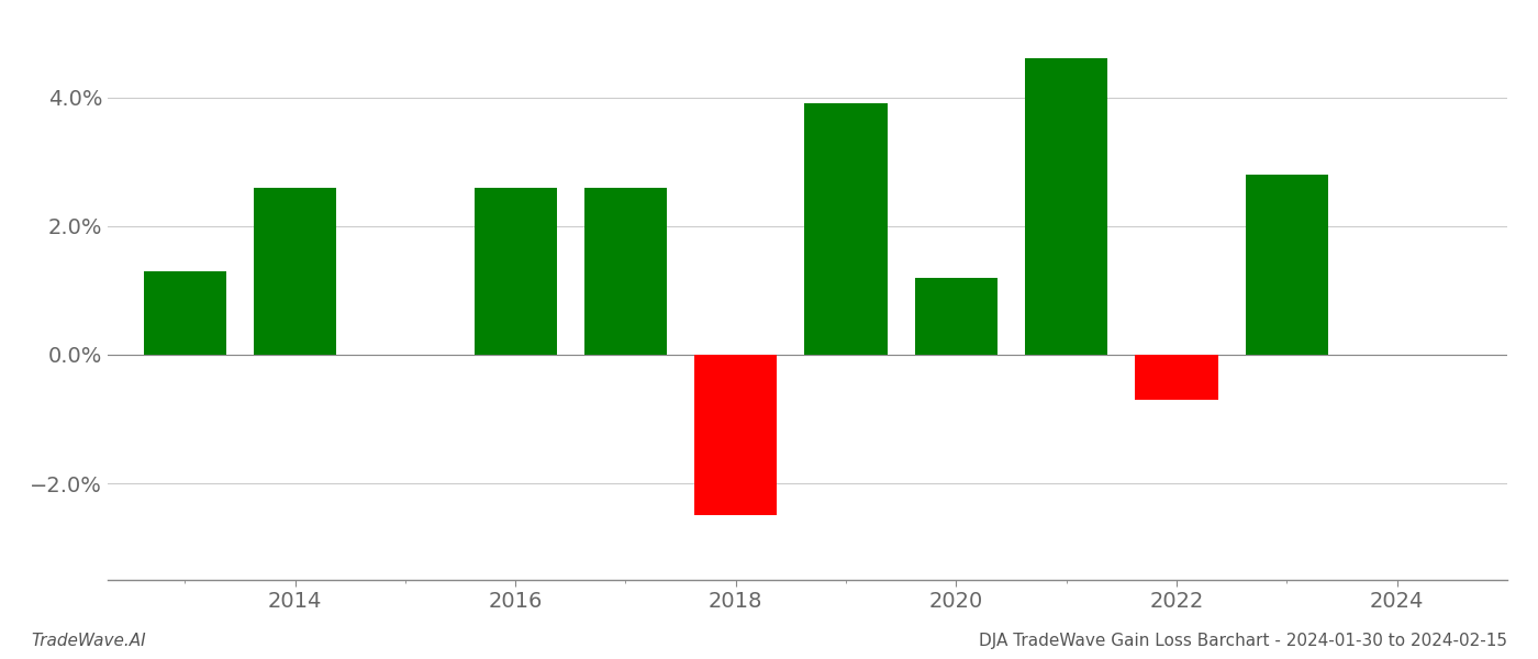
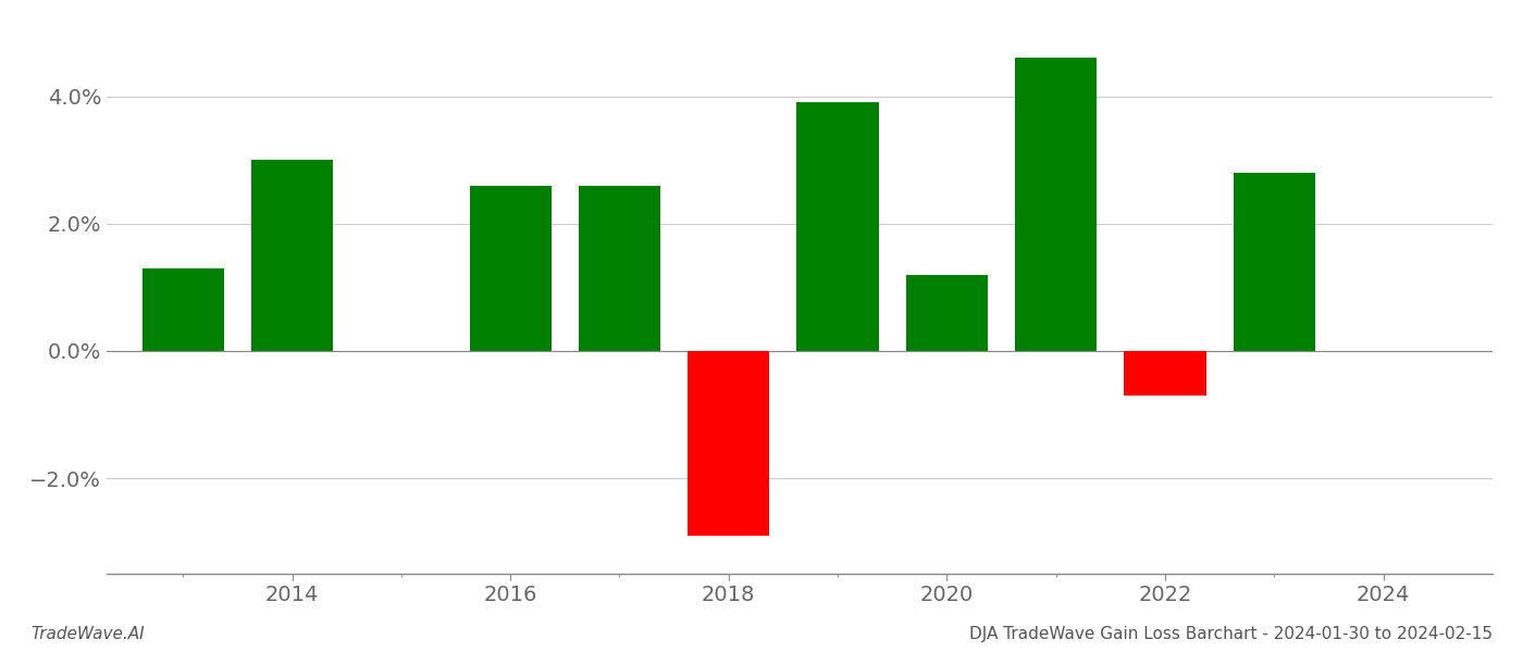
2014: 2.6% -> 3.0%
2018: -2.5% -> -2.9%
